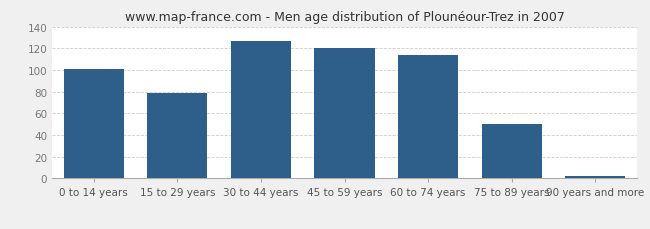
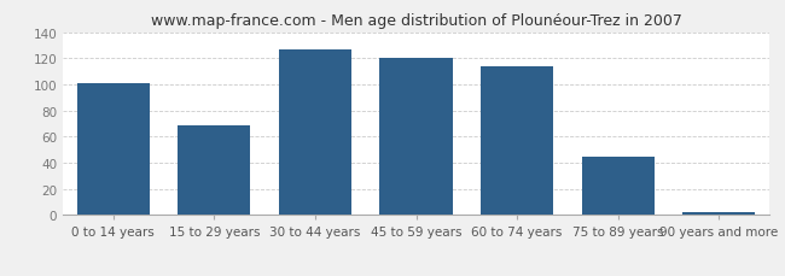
15 to 29 years: 79 -> 69
75 to 89 years: 50 -> 45
